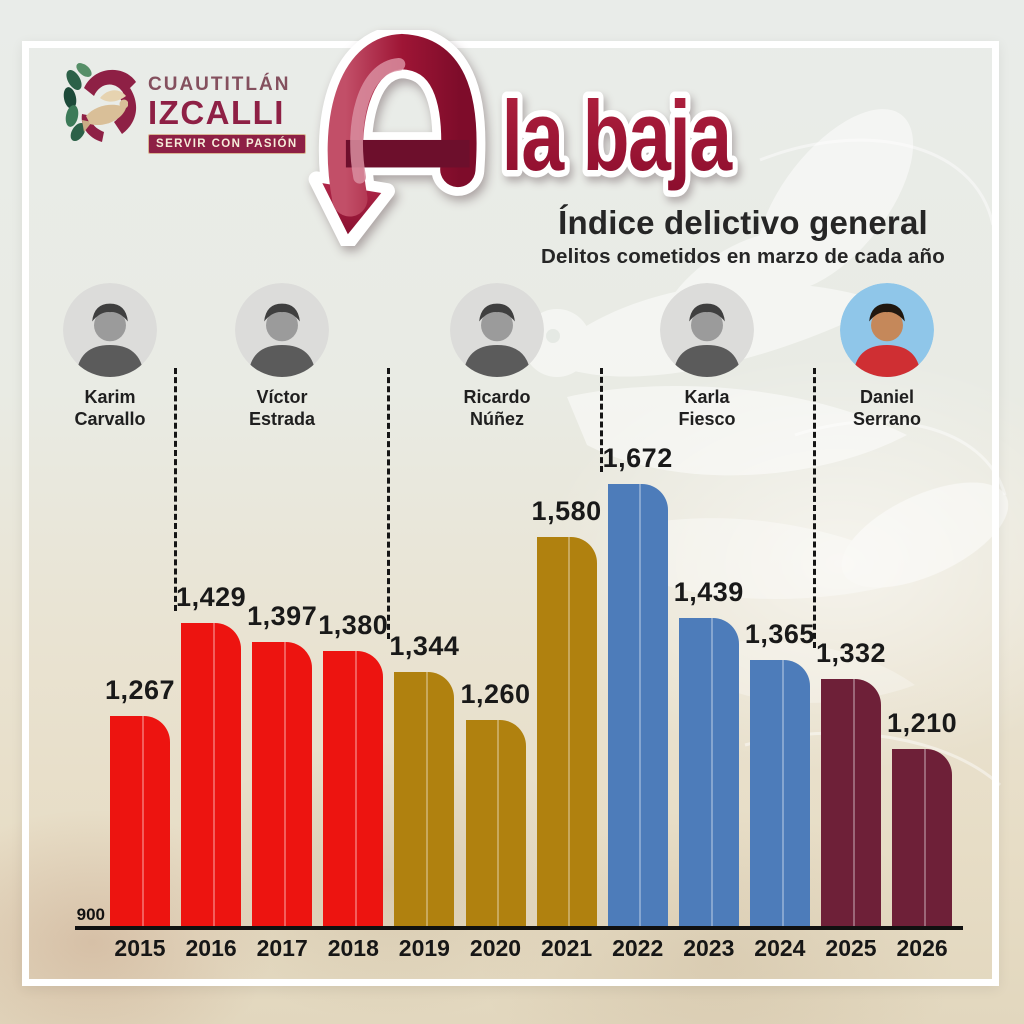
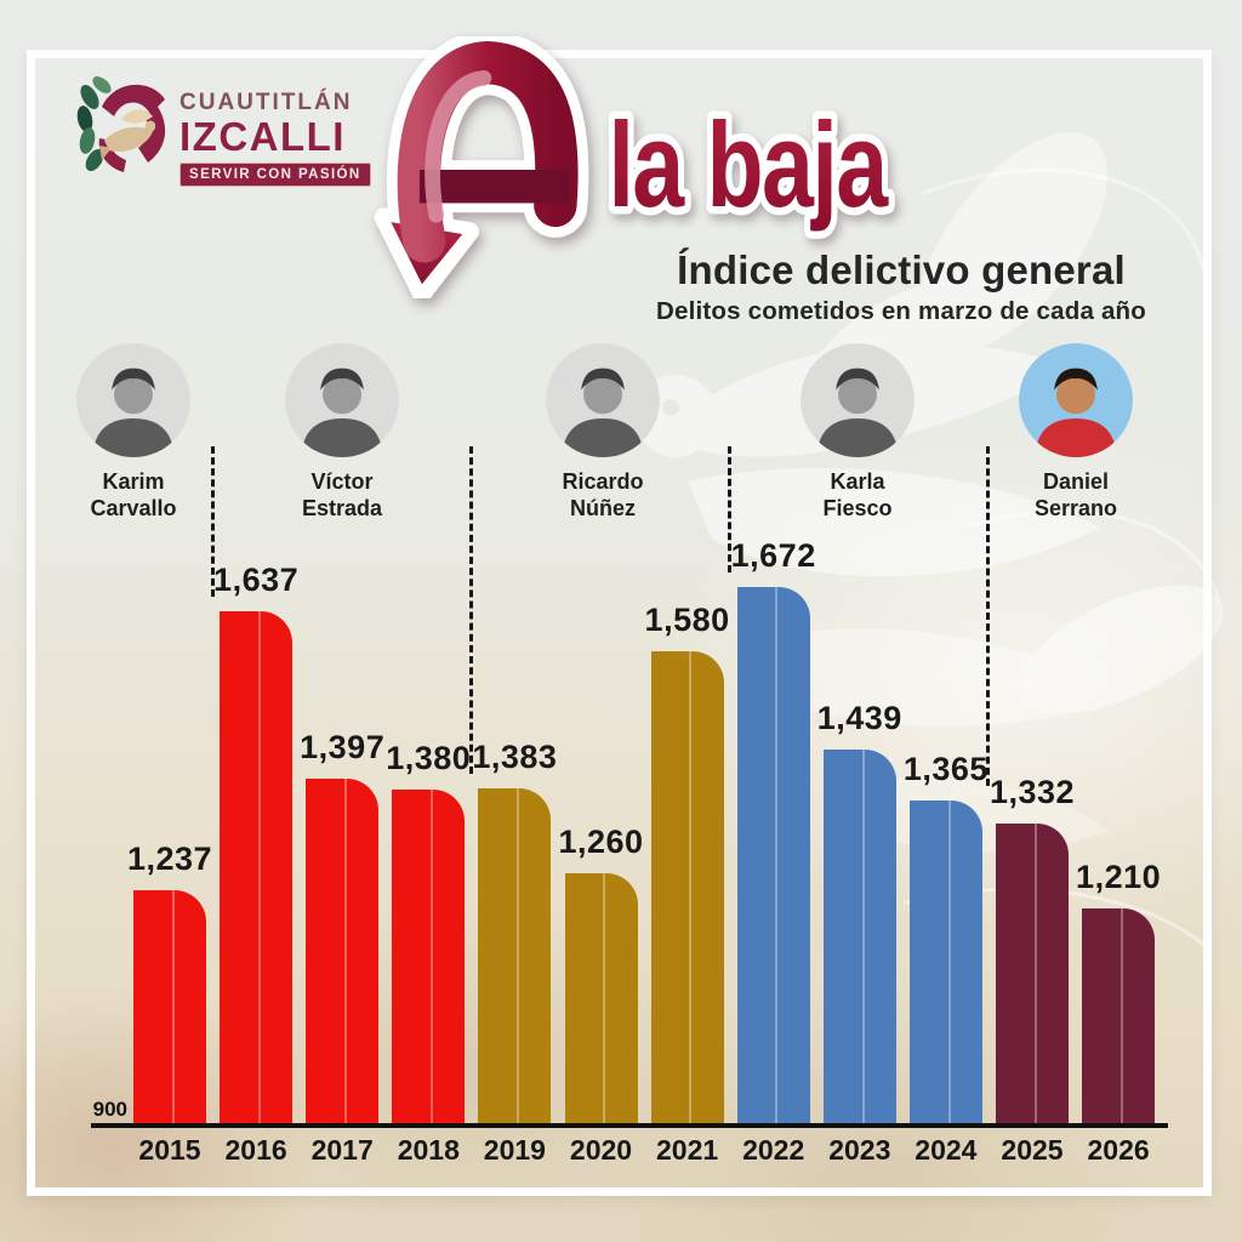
2015: 1,267 -> 1,237
2016: 1,429 -> 1,637
2019: 1,344 -> 1,383
